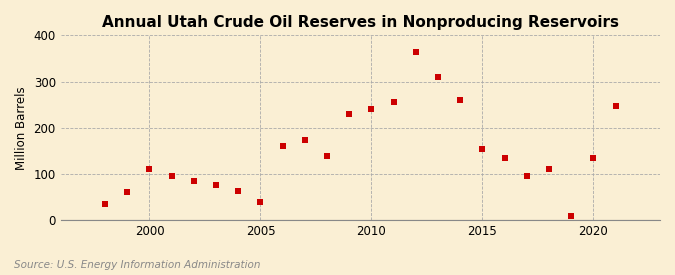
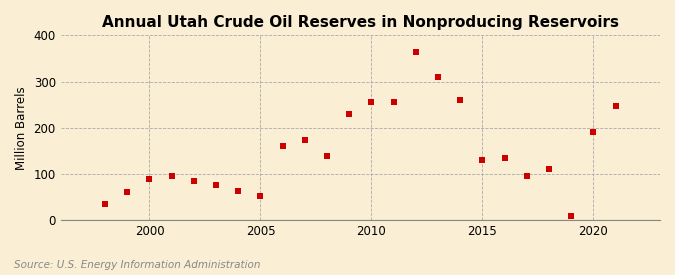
2000: 110 -> 90
2005: 40 -> 52
2010: 240 -> 255
2015: 155 -> 130
2020: 135 -> 190
